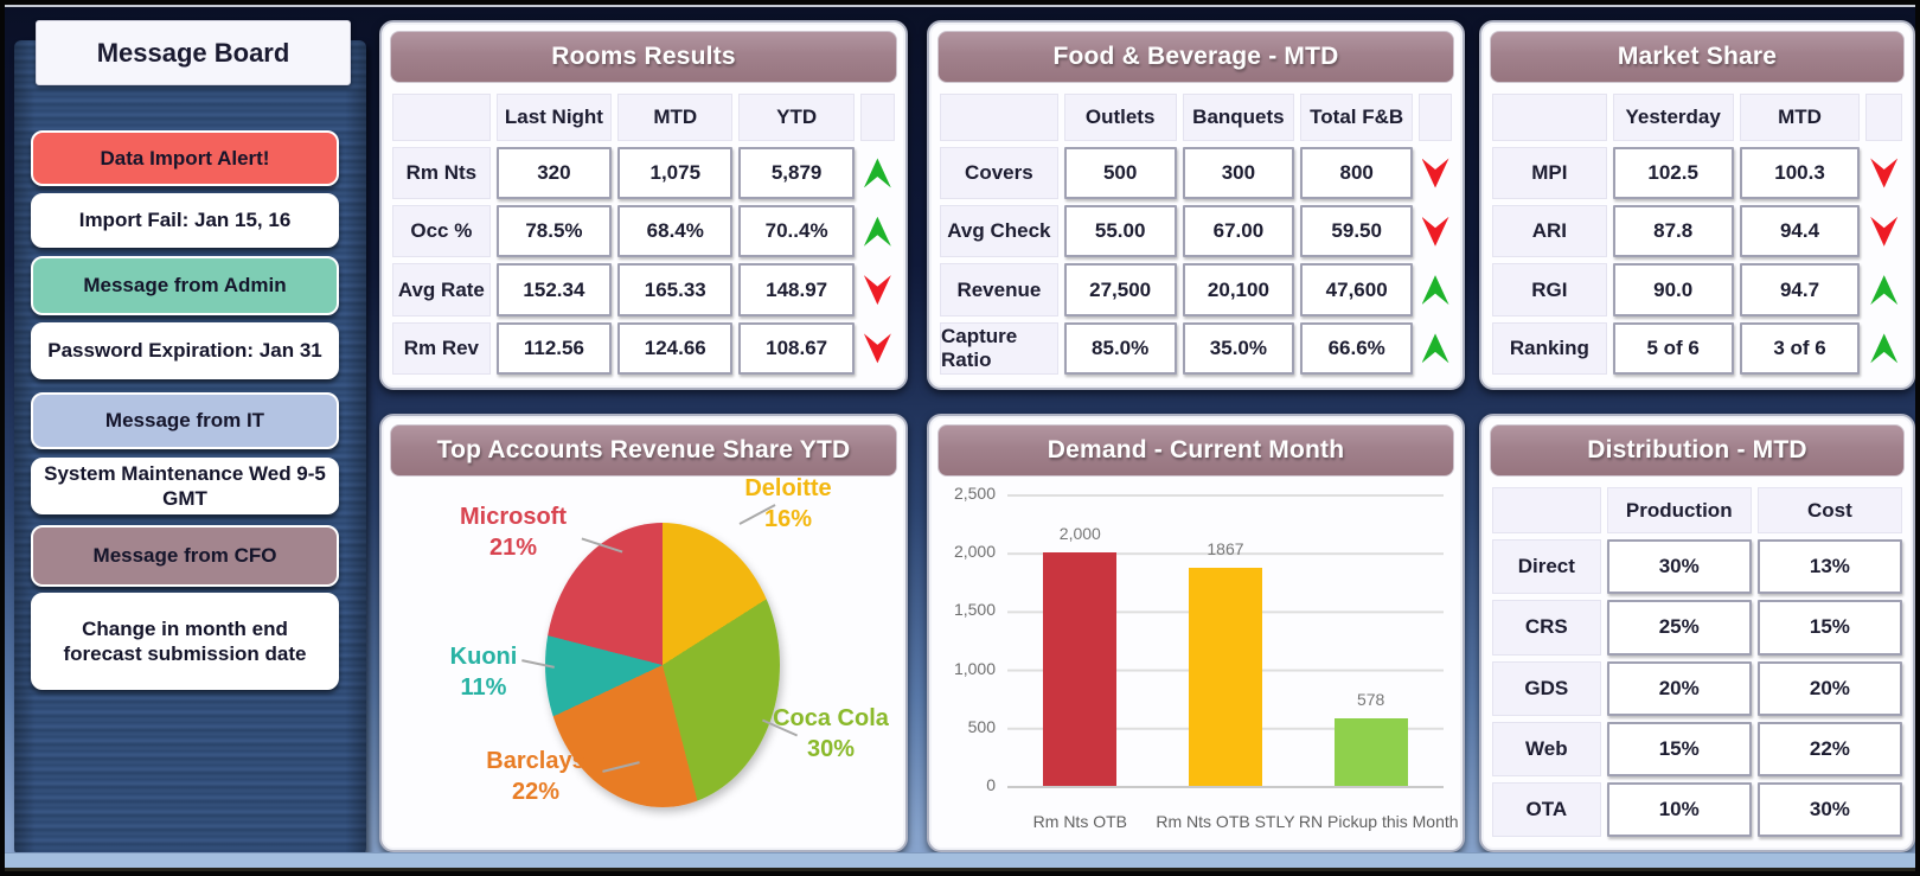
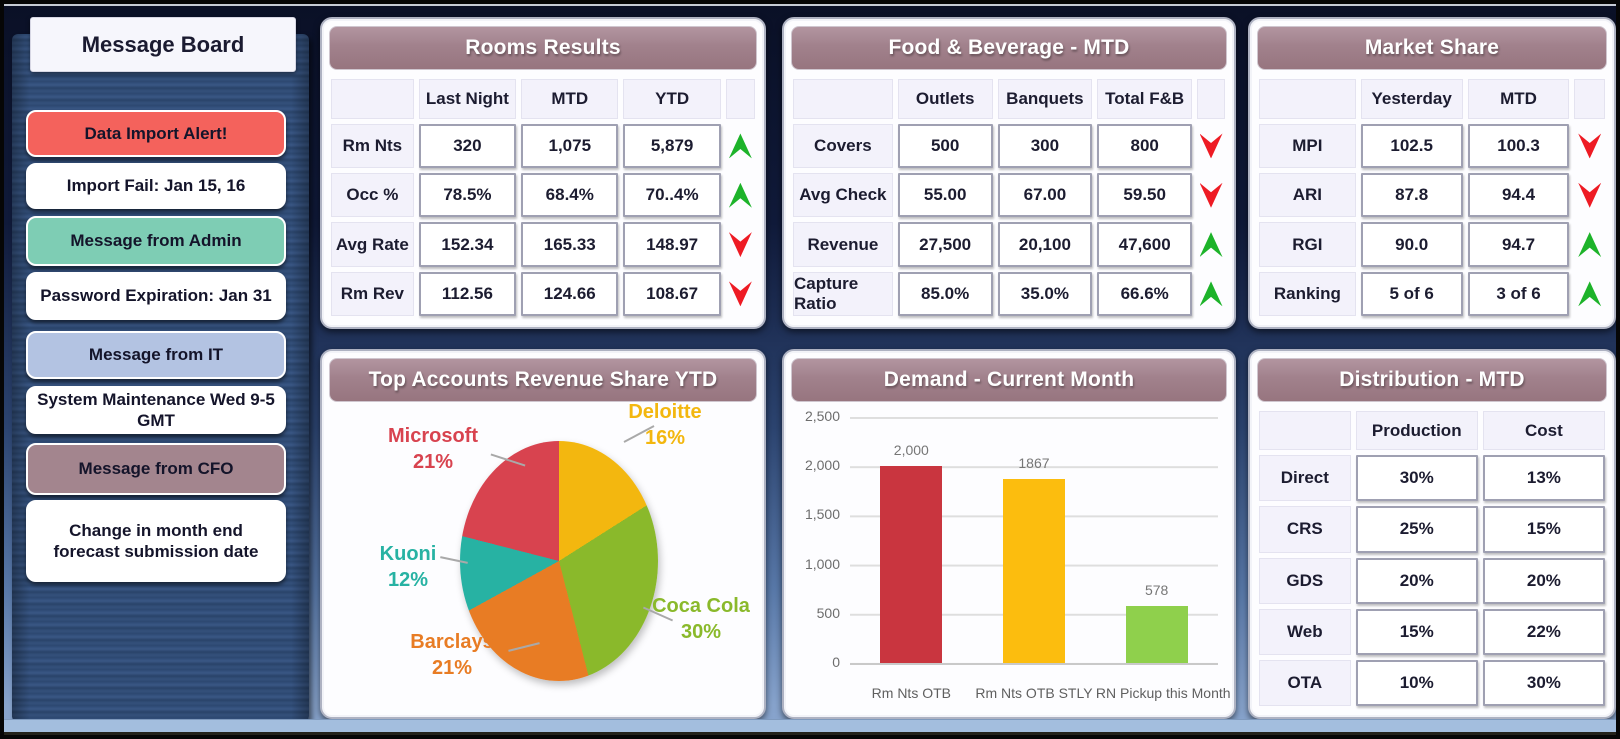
Top Accounts Revenue Share YTD/Barclays: 22% -> 21%
Top Accounts Revenue Share YTD/Kuoni: 11% -> 12%
